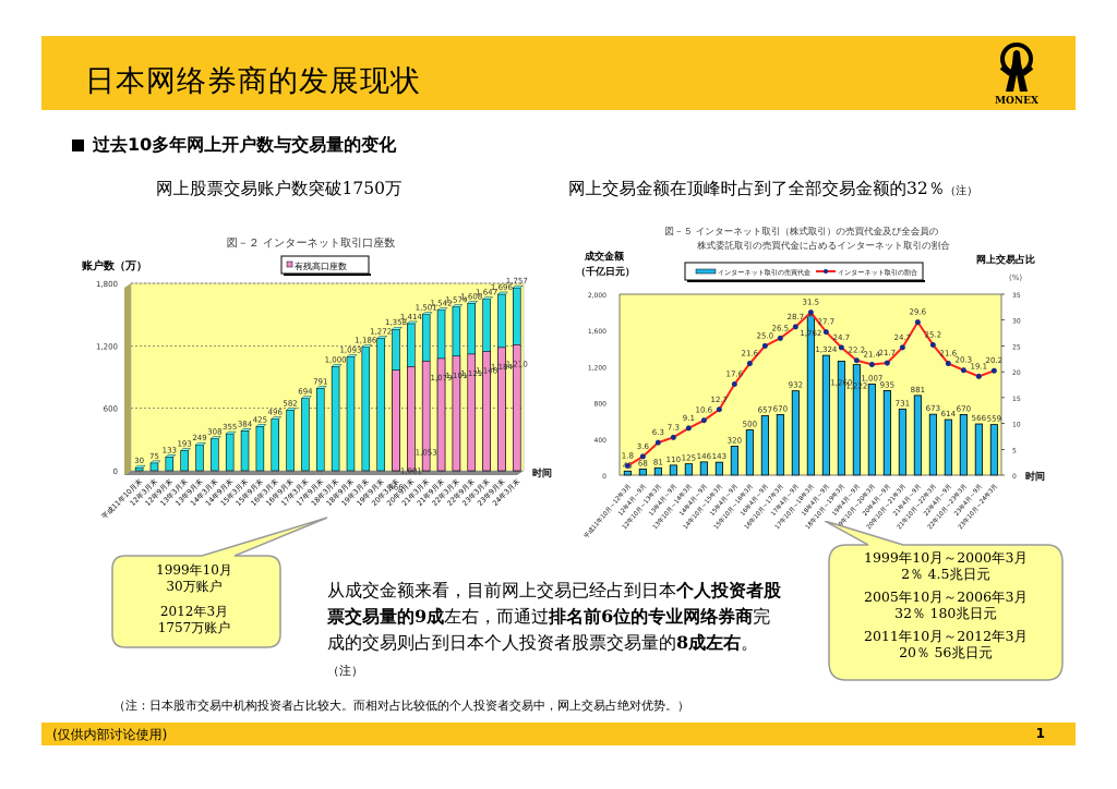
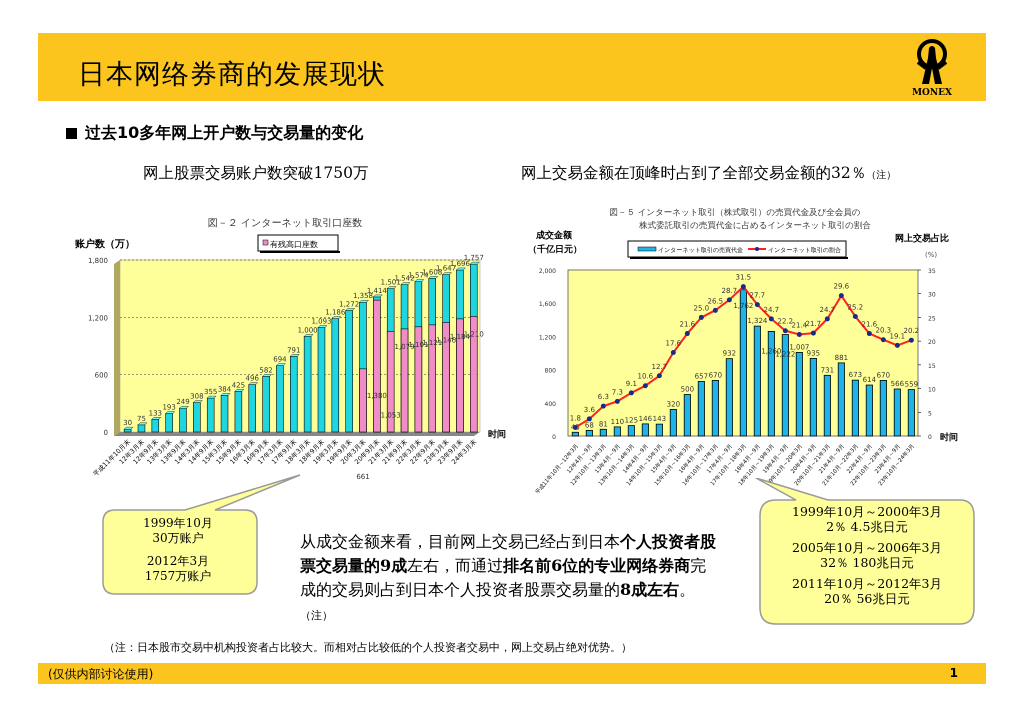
図－２ インターネット取引口座数/有残高口座数/20年3月末: 966 -> 661
図－２ インターネット取引口座数/有残高口座数/20年9月末: 1,001 -> 1,380
